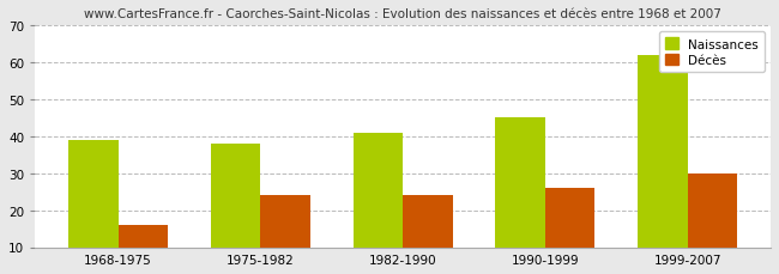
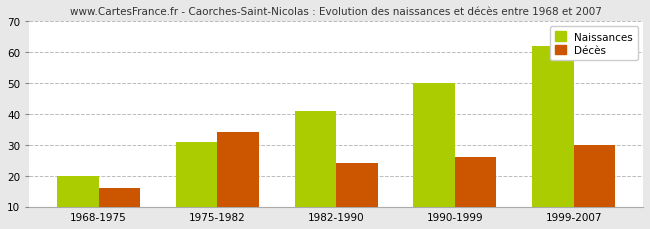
Naissances/1968-1975: 39 -> 20
Naissances/1975-1982: 38 -> 31
Décès/1975-1982: 24 -> 34
Naissances/1990-1999: 45 -> 50
